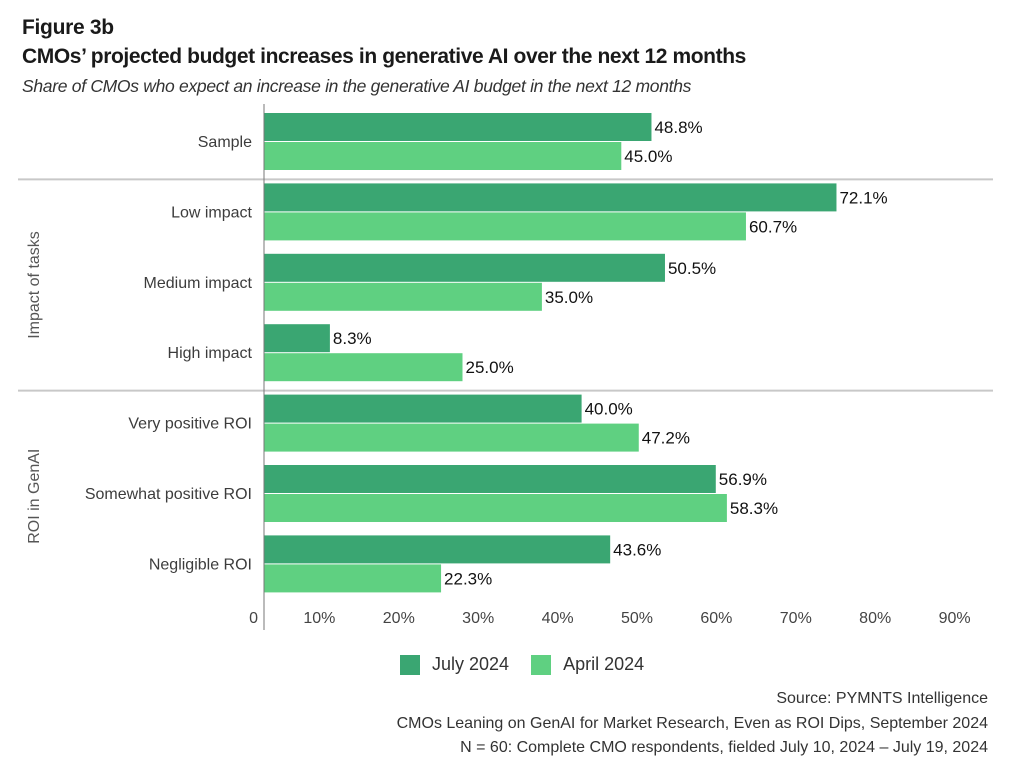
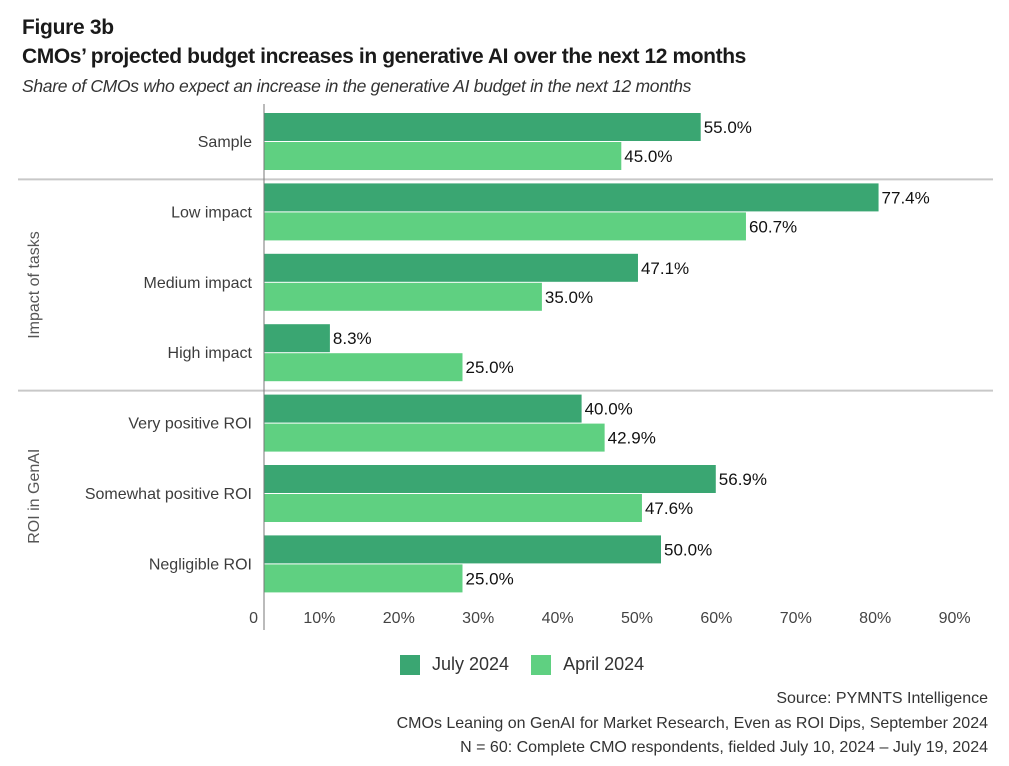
July 2024/Sample: 48.8% -> 55.0%
July 2024/Low impact: 72.1% -> 77.4%
July 2024/Medium impact: 50.5% -> 47.1%
April 2024/Very positive ROI: 47.2% -> 42.9%
April 2024/Somewhat positive ROI: 58.3% -> 47.6%
July 2024/Negligible ROI: 43.6% -> 50.0%
April 2024/Negligible ROI: 22.3% -> 25.0%
